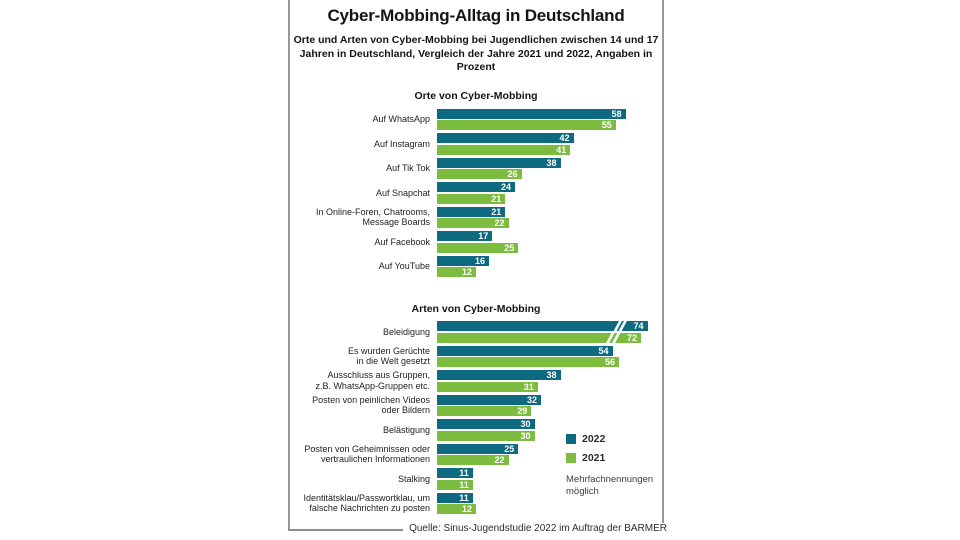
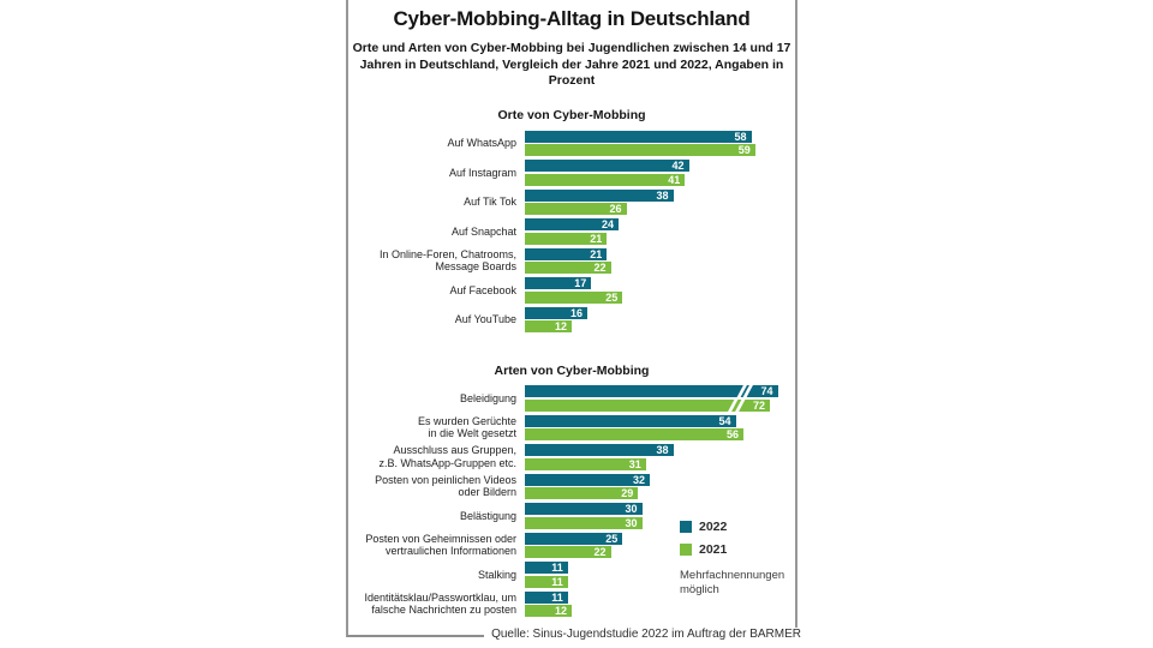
Orte von Cyber-Mobbing/2021/Auf WhatsApp: 55 -> 59
